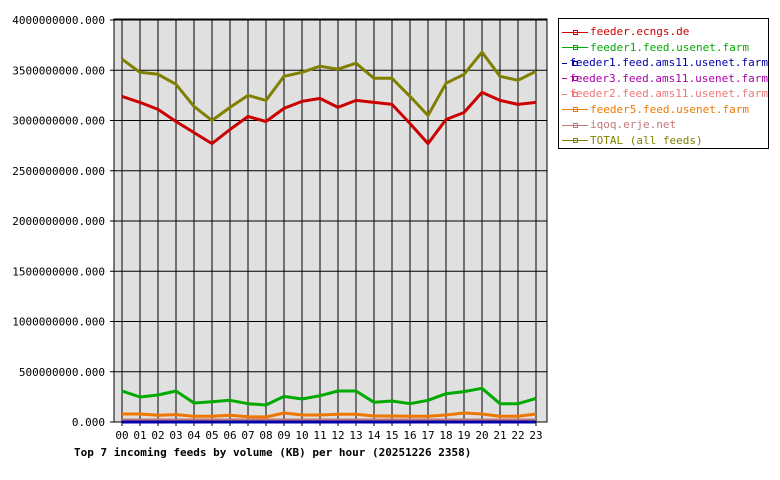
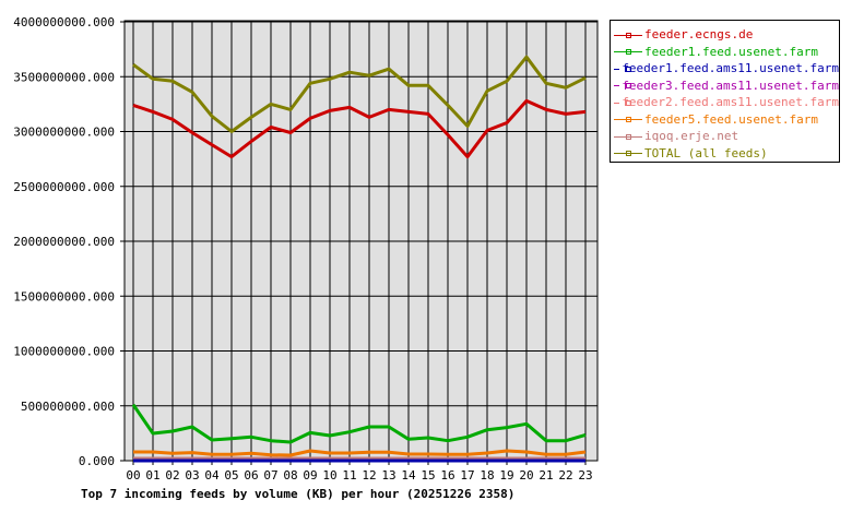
feeder1.feed.usenet.farm/00: 310000000 -> 510000000
